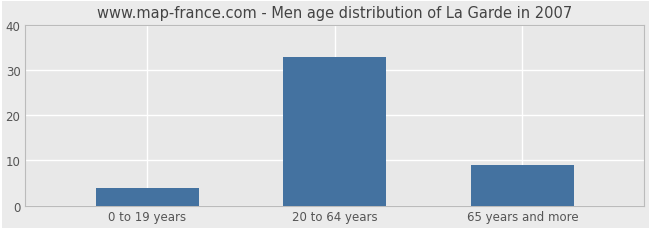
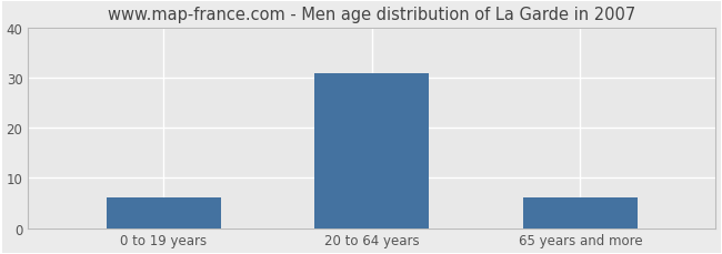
0 to 19 years: 4 -> 6
20 to 64 years: 33 -> 31
65 years and more: 9 -> 6
